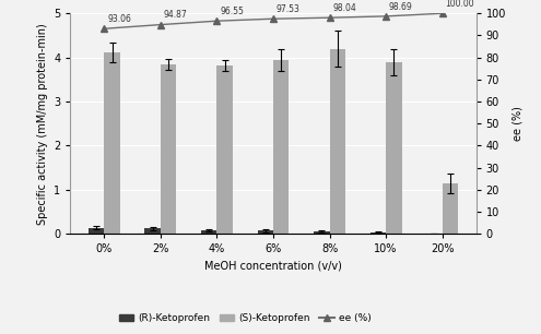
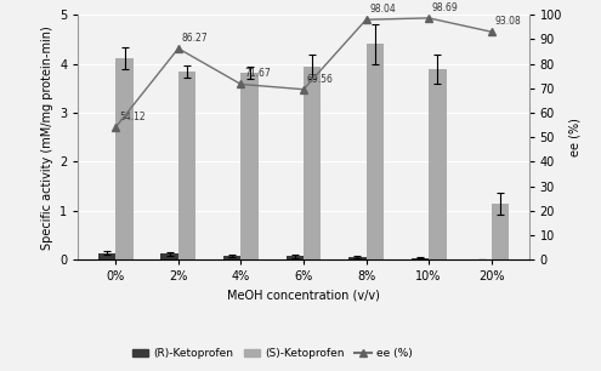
ee (%)/0%: 93.06 -> 54.12
ee (%)/2%: 94.87 -> 86.27
ee (%)/4%: 96.55 -> 71.67
ee (%)/6%: 97.53 -> 69.56
(S)-Ketoprofen/8%: 4.20 -> 4.40
ee (%)/20%: 100.00 -> 93.08
